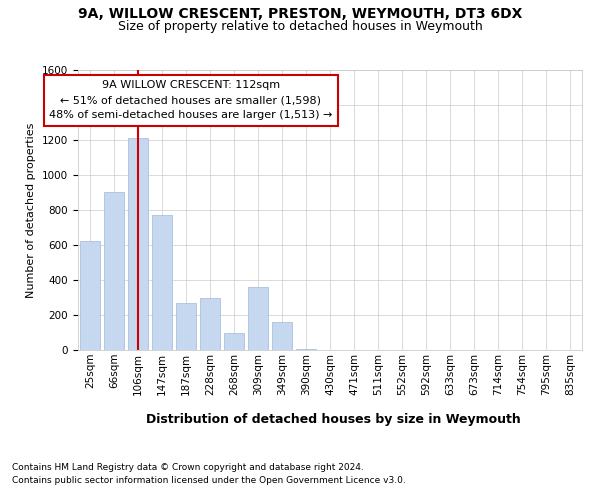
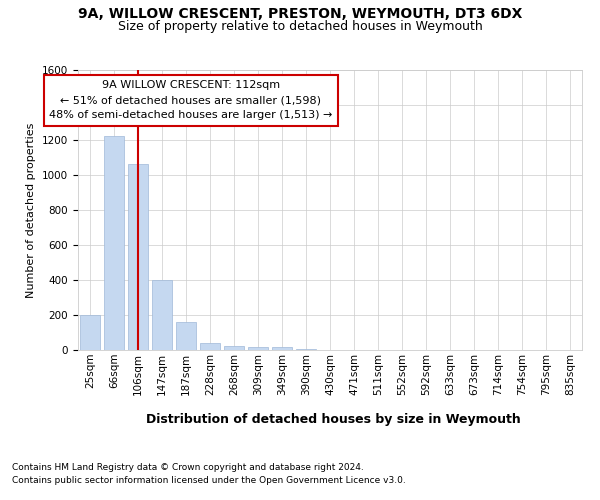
25sqm: 620 -> 200
66sqm: 900 -> 1220
106sqm: 1210 -> 1060
147sqm: 770 -> 400
187sqm: 270 -> 160
228sqm: 300 -> 40
268sqm: 100 -> 20
309sqm: 360 -> 20
349sqm: 160 -> 20
